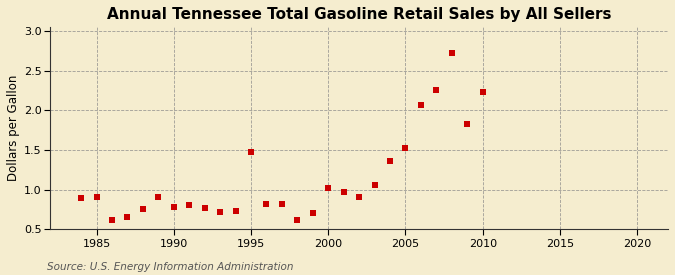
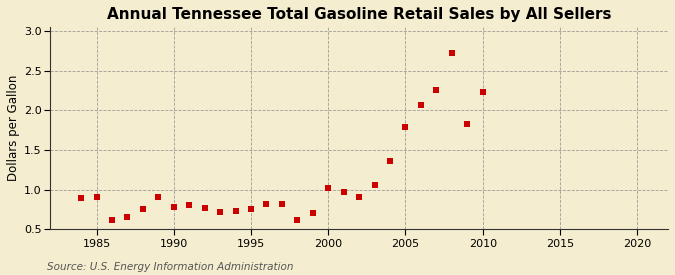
1995: 1.48 -> 0.75
2005: 1.52 -> 1.79
